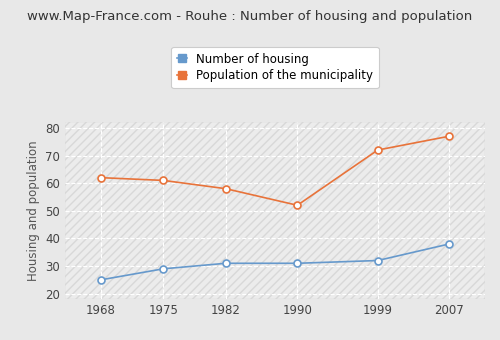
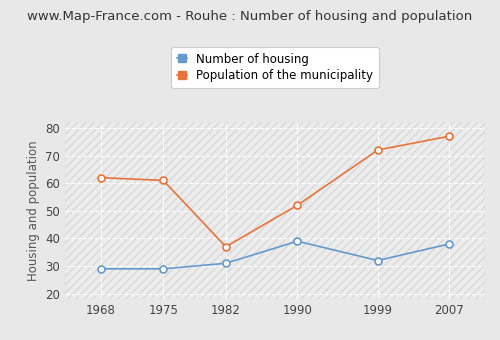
Number of housing/1968: 25 -> 29
Population of the municipality/1982: 58 -> 37
Number of housing/1990: 31 -> 39
